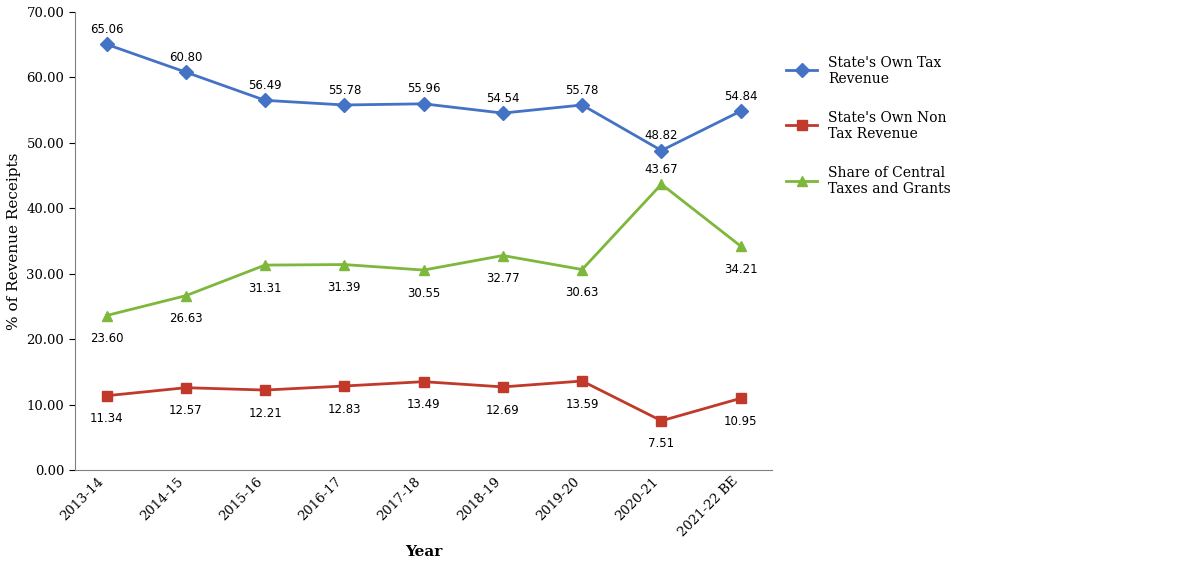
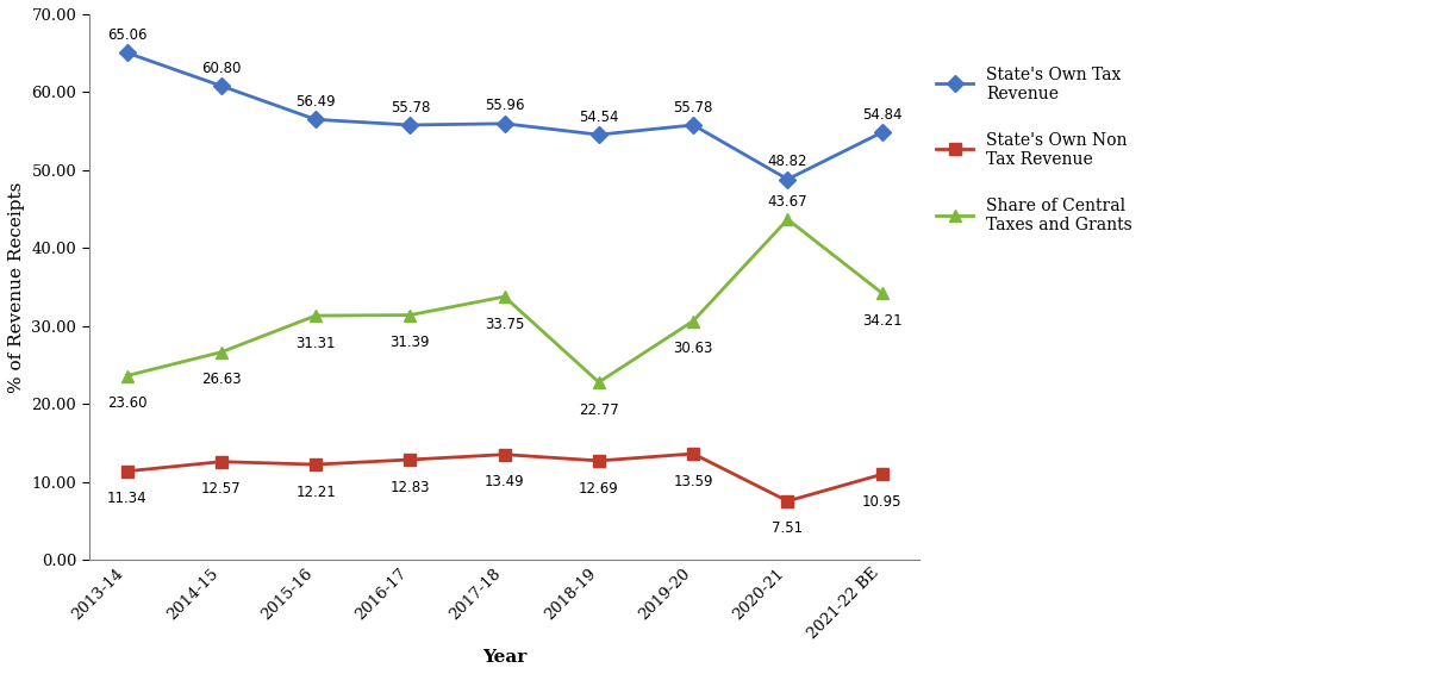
Share of Central Taxes and Grants/2017-18: 30.55 -> 33.75
Share of Central Taxes and Grants/2018-19: 32.77 -> 22.77
